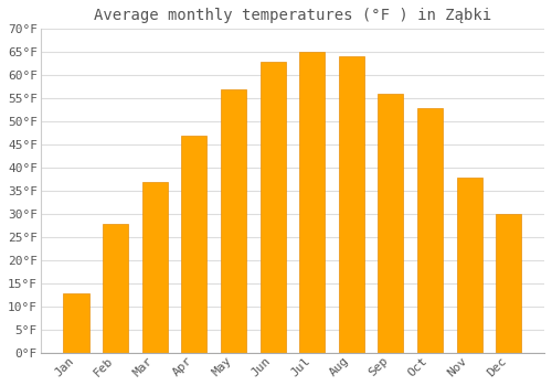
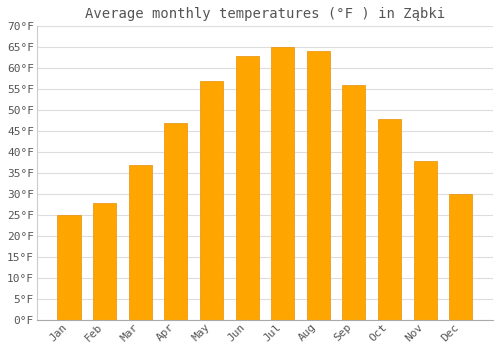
Jan: 13°F -> 25°F
Oct: 53°F -> 48°F
